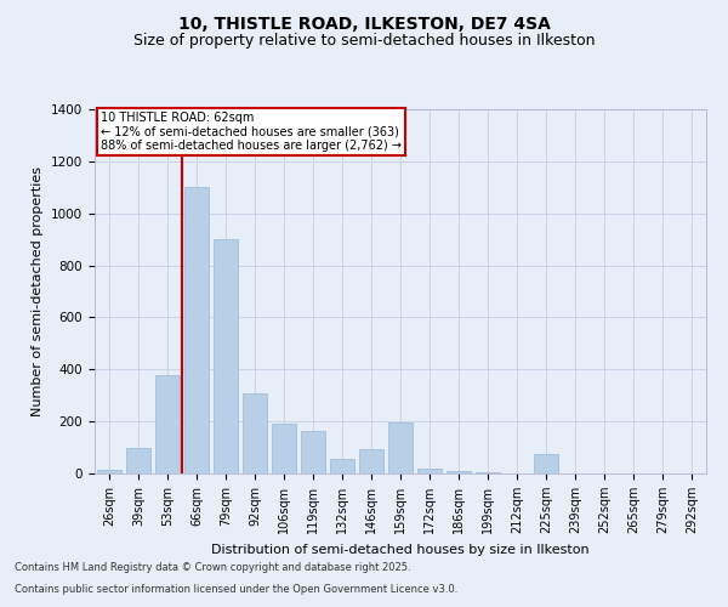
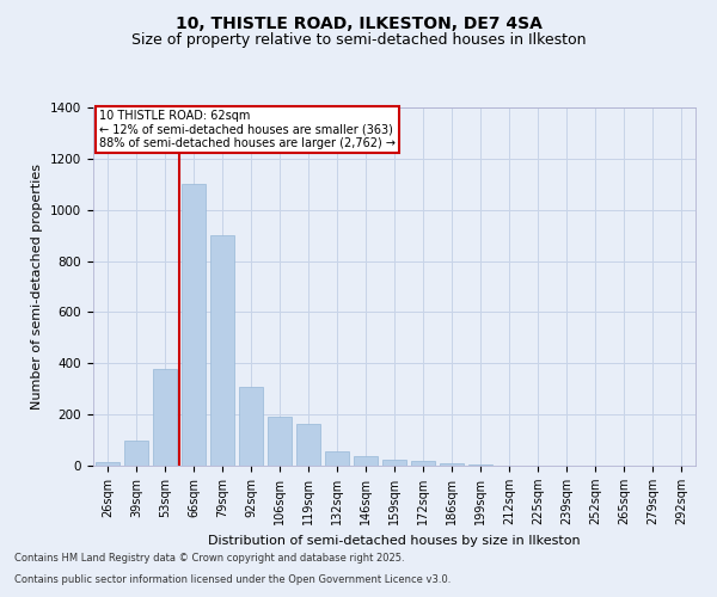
146sqm: 95 -> 38
159sqm: 195 -> 22
225sqm: 75 -> 1
